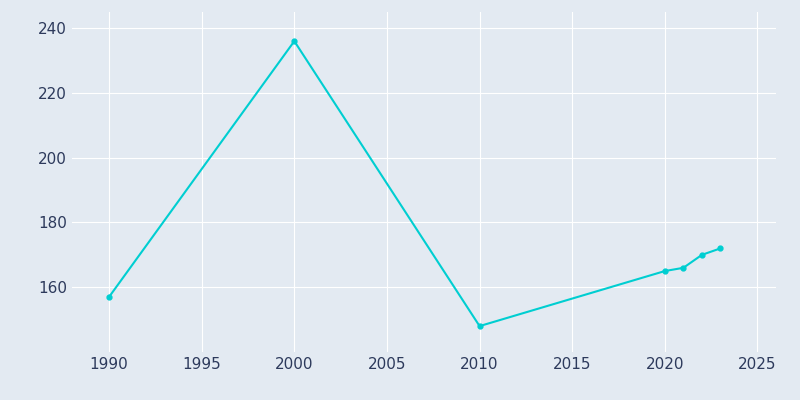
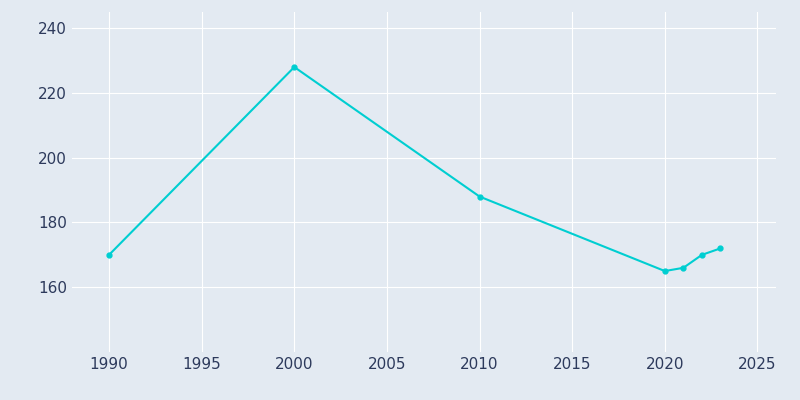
1990: 157 -> 170
2000: 236 -> 228
2010: 148 -> 188
